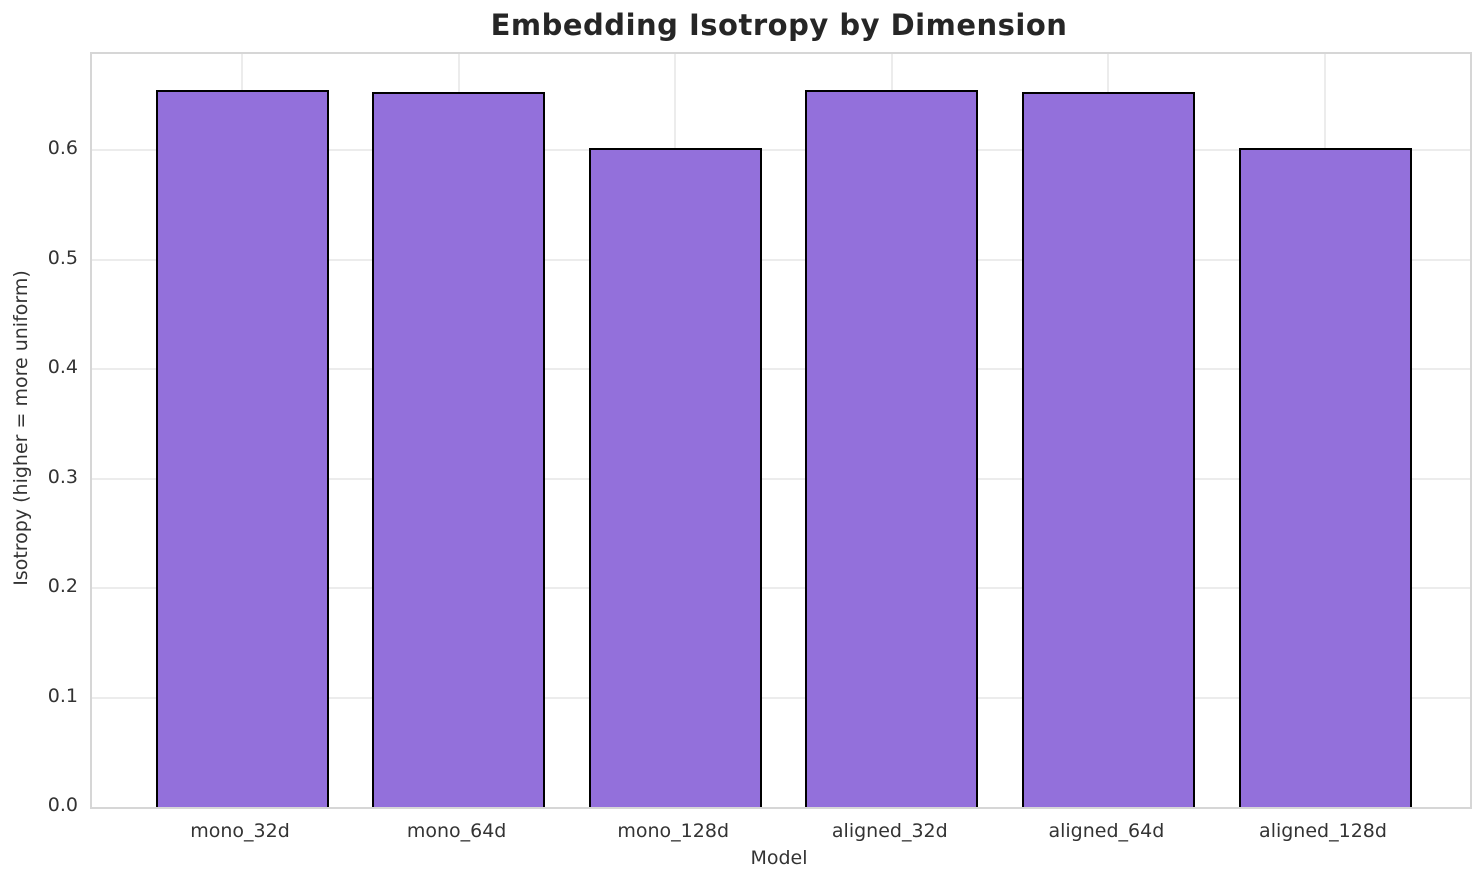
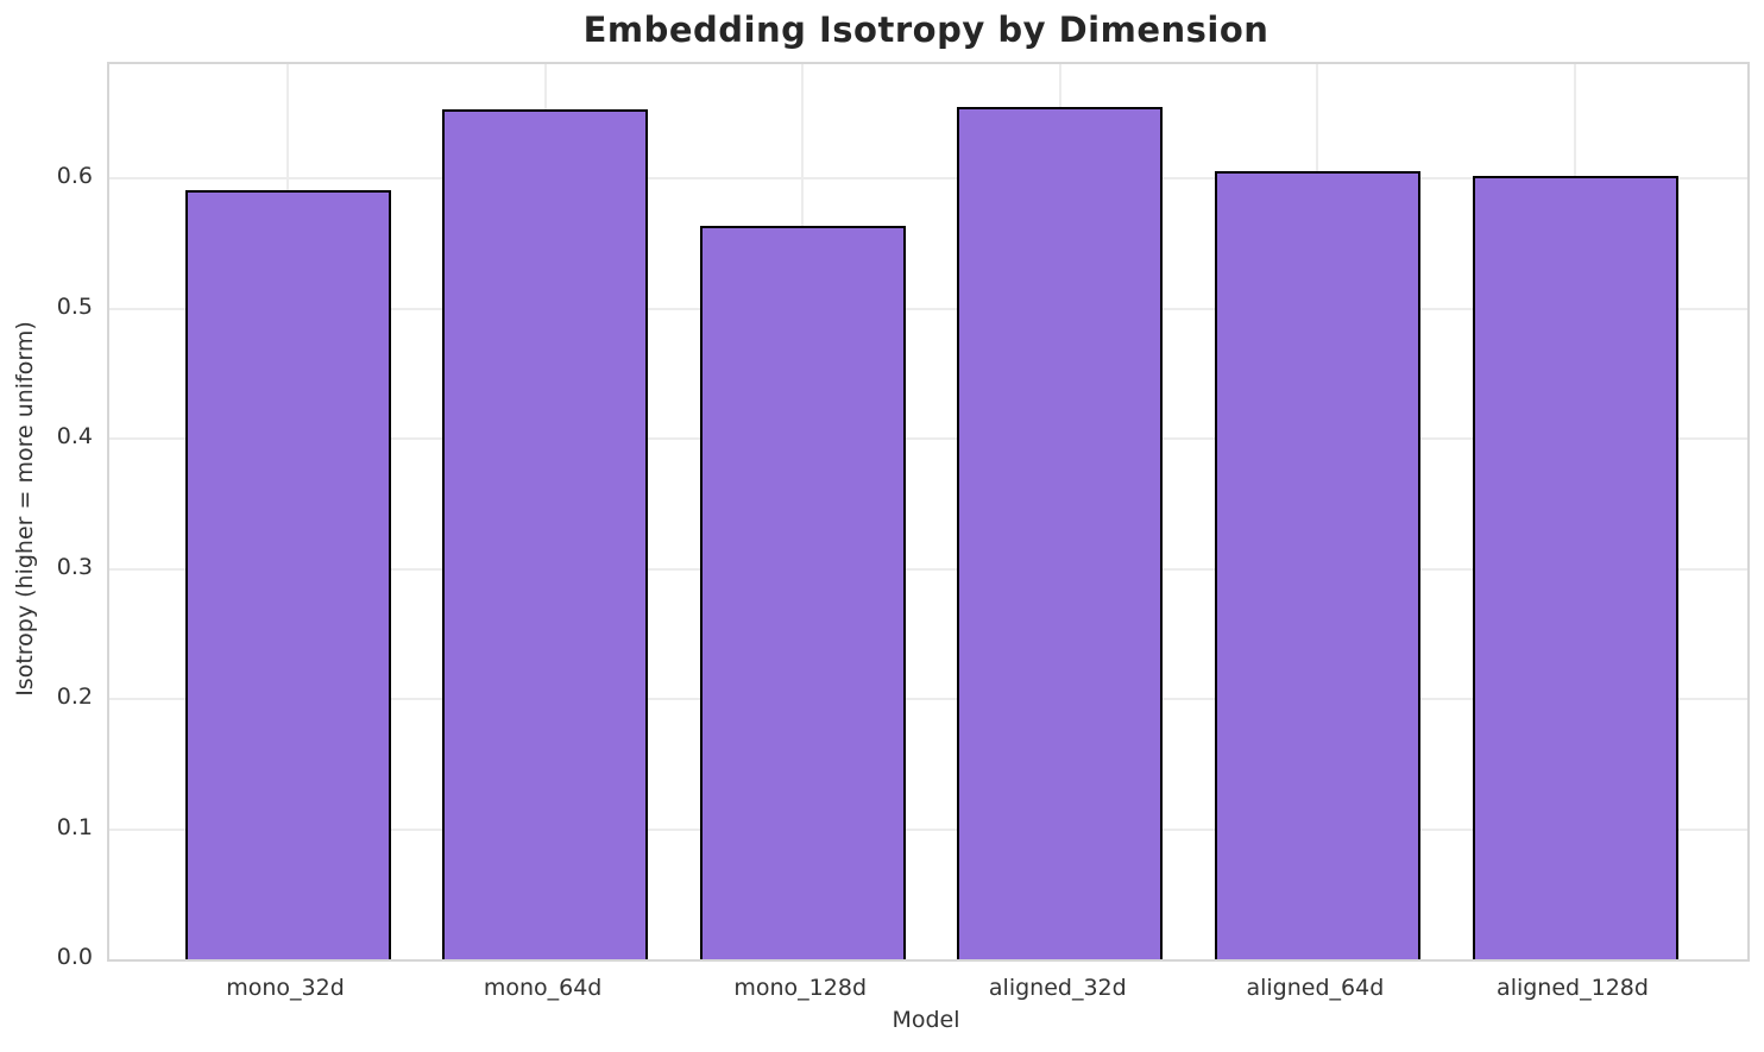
mono_32d: 0.655 -> 0.591
mono_128d: 0.602 -> 0.564
aligned_64d: 0.653 -> 0.606
